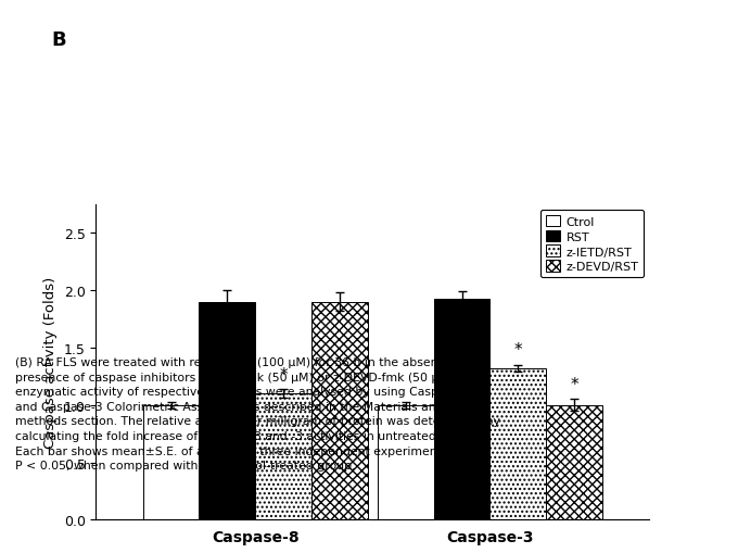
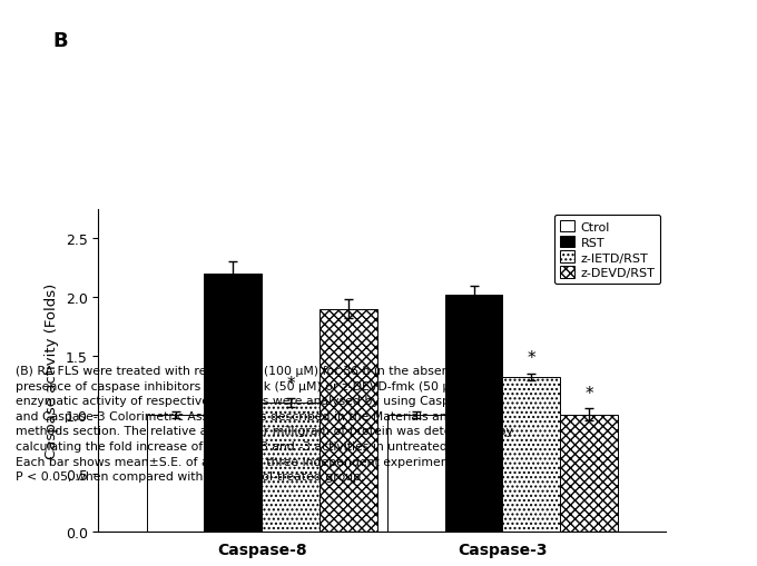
RST/Caspase-8: 1.90 -> 2.20
RST/Caspase-3: 1.92 -> 2.02
